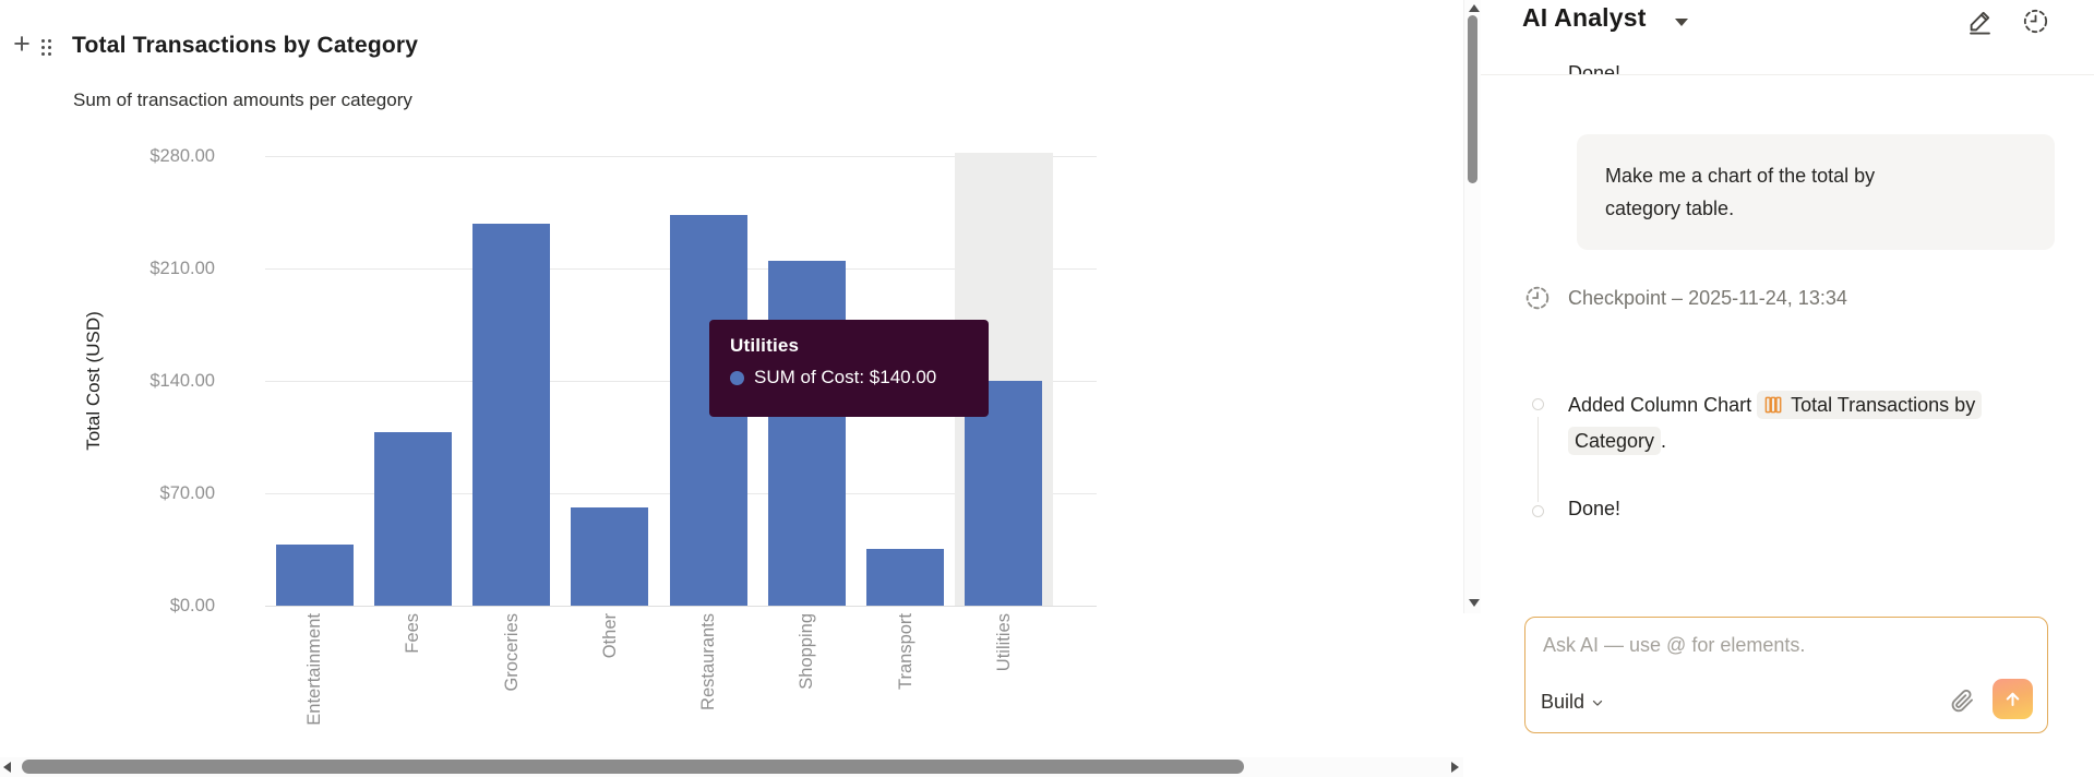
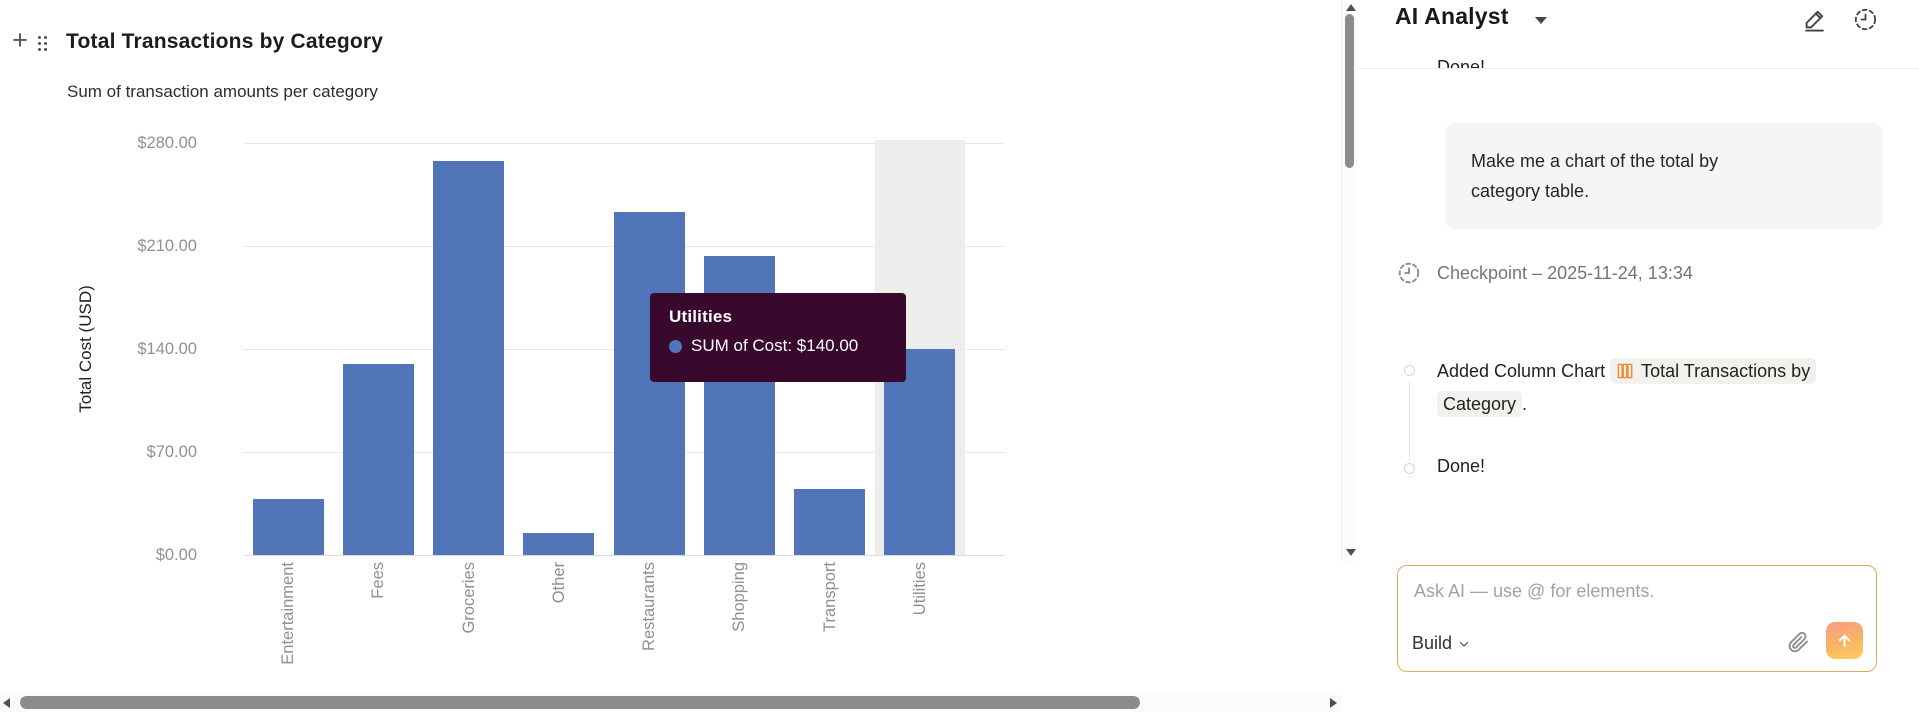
Fees: $108 -> $130
Groceries: $238 -> $268
Other: $61 -> $15
Restaurants: $243 -> $233
Shopping: $215 -> $203
Transport: $35 -> $45
